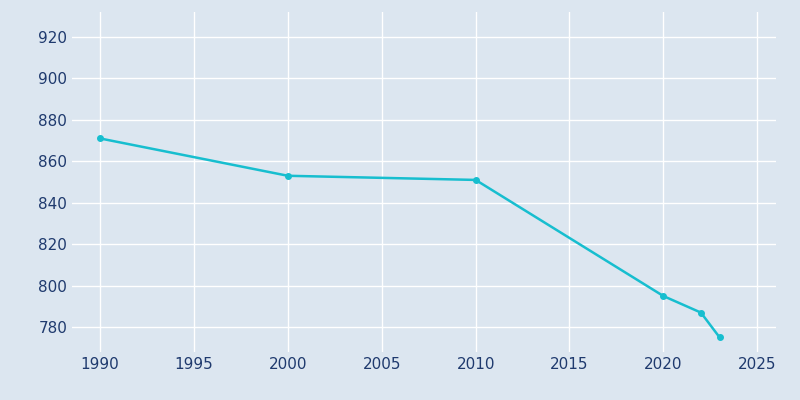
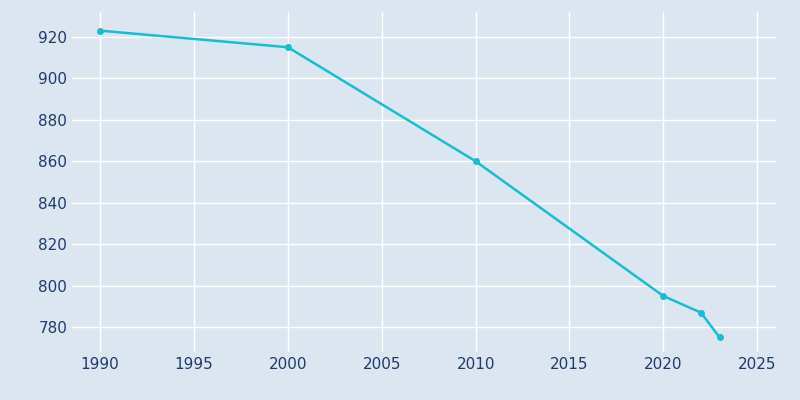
1990: 871 -> 923
2000: 853 -> 915
2010: 851 -> 860
